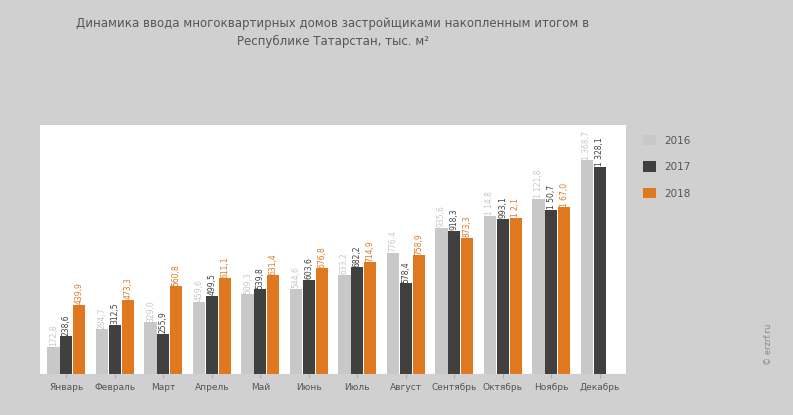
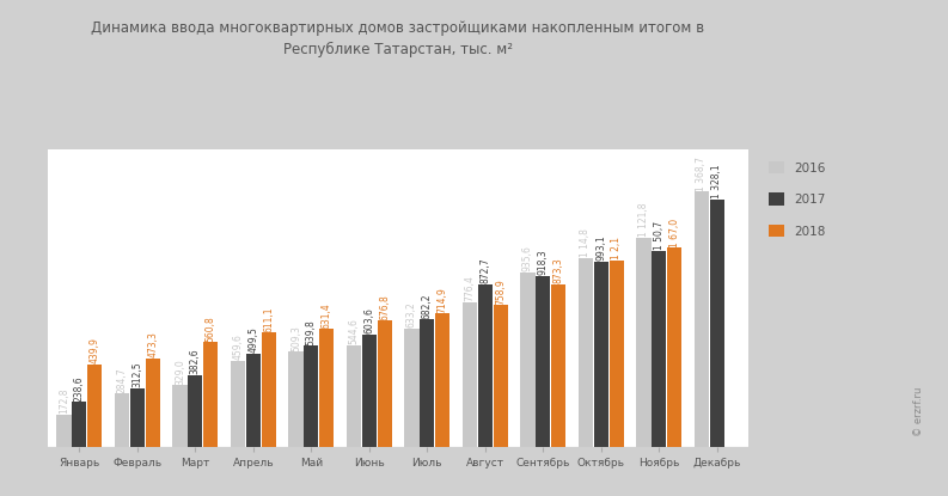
2017/Март: 255,9 -> 382,6
2017/Август: 578,4 -> 872,7
